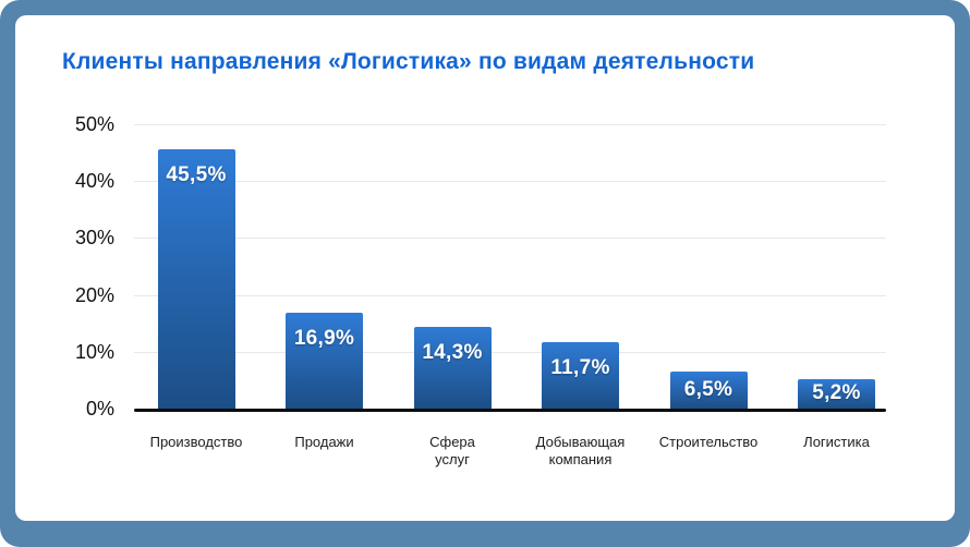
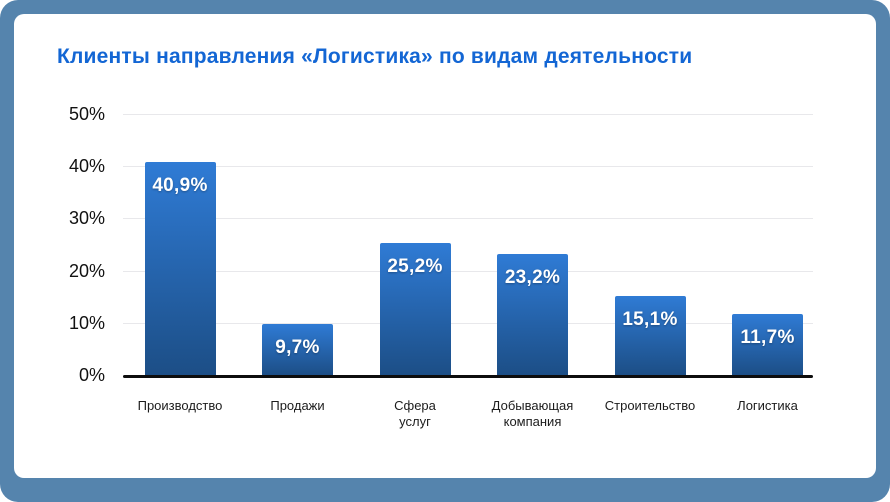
Производство: 45,5% -> 40,9%
Продажи: 16,9% -> 9,7%
Сфера услуг: 14,3% -> 25,2%
Добывающая компания: 11,7% -> 23,2%
Строительство: 6,5% -> 15,1%
Логистика: 5,2% -> 11,7%
